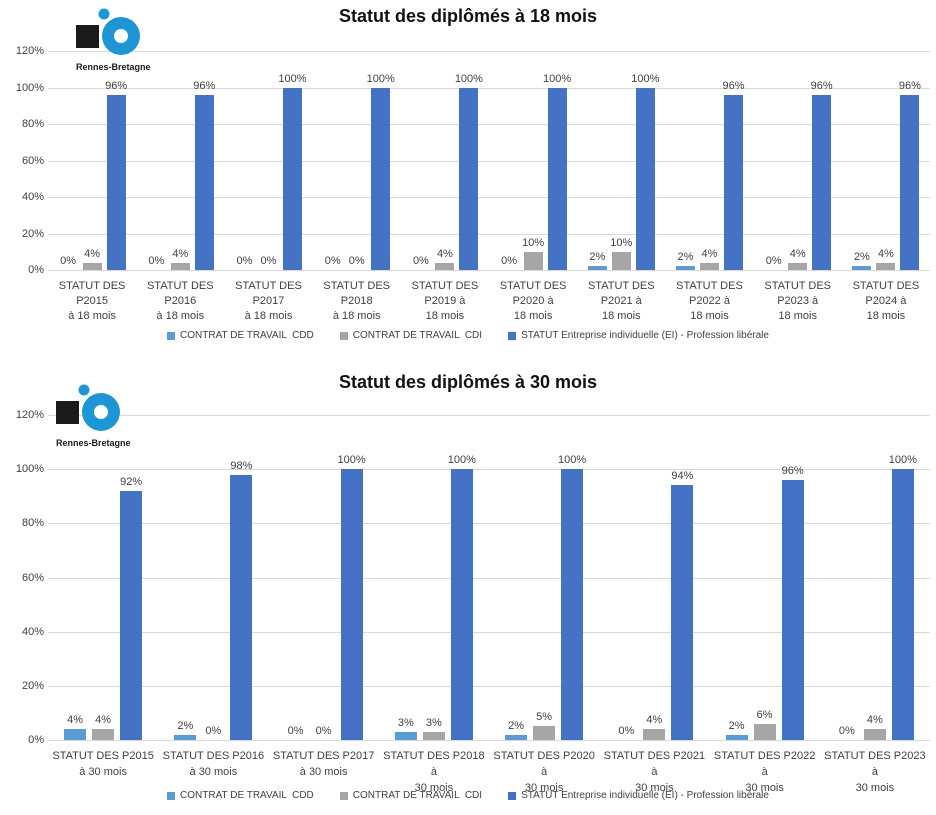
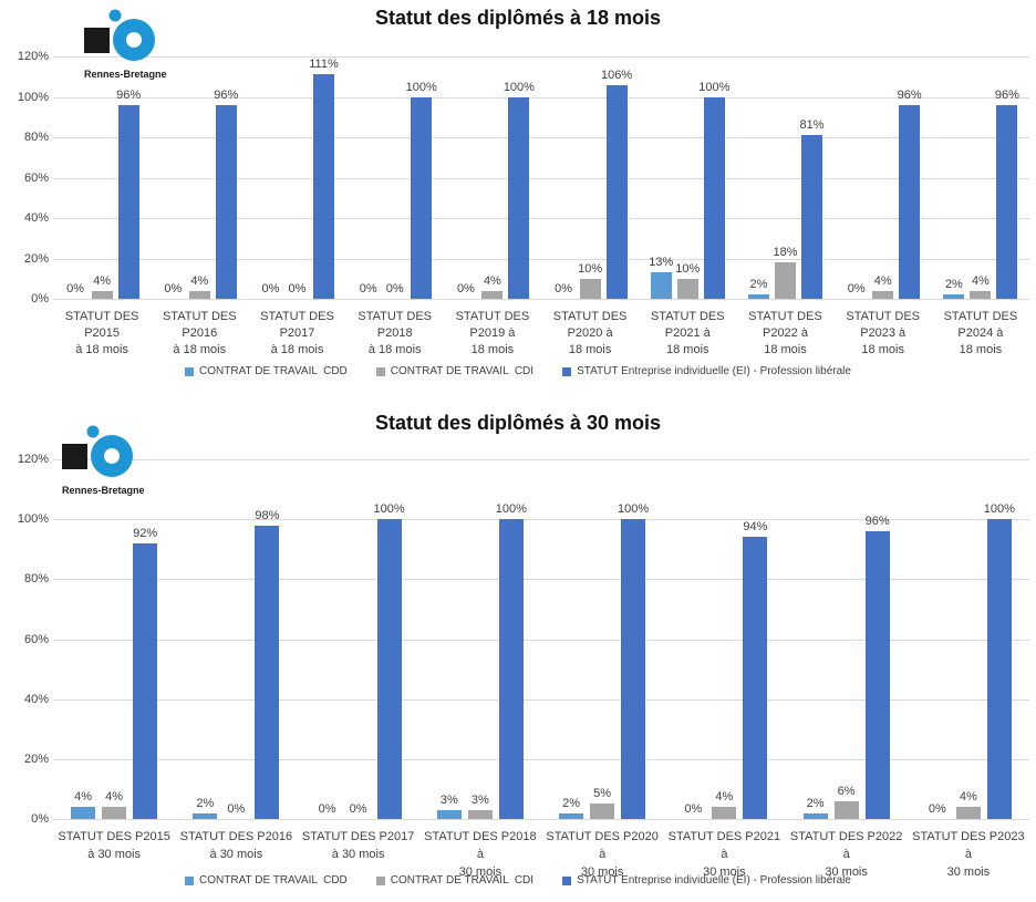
Statut des diplômés à 18 mois/STATUT Entreprise individuelle (EI) - Profession libérale/STATUT DES P2017 à 18 mois: 100% -> 111%
Statut des diplômés à 18 mois/STATUT Entreprise individuelle (EI) - Profession libérale/STATUT DES P2020 à 18 mois: 100% -> 106%
Statut des diplômés à 18 mois/CONTRAT DE TRAVAIL CDD/STATUT DES P2021 à 18 mois: 2% -> 13%
Statut des diplômés à 18 mois/CONTRAT DE TRAVAIL CDI/STATUT DES P2022 à 18 mois: 4% -> 18%
Statut des diplômés à 18 mois/STATUT Entreprise individuelle (EI) - Profession libérale/STATUT DES P2022 à 18 mois: 96% -> 81%
